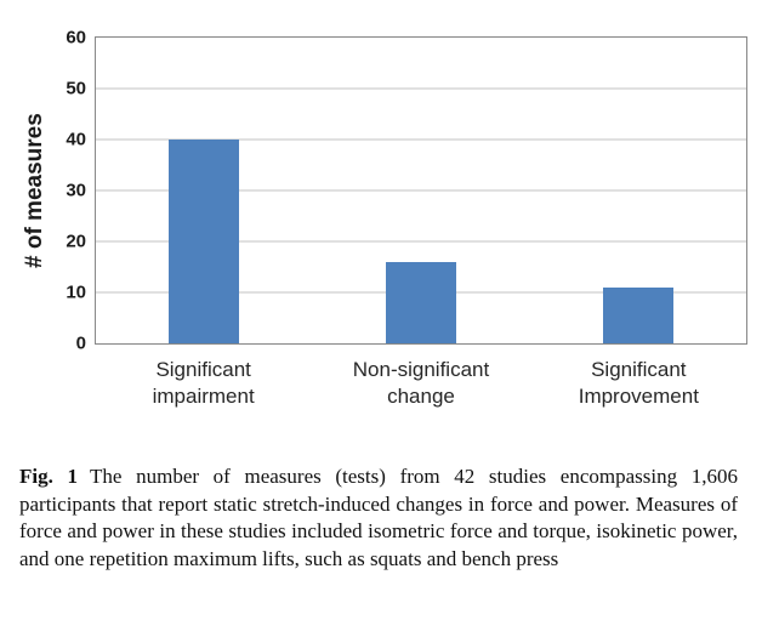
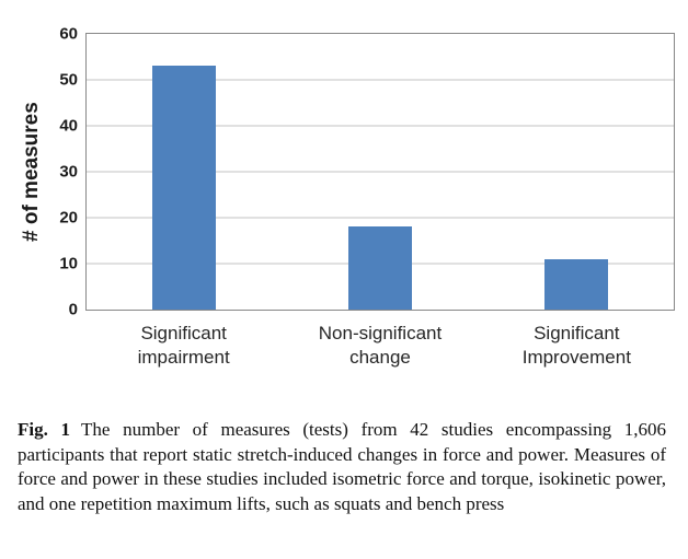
Significant impairment: 40 -> 53
Non-significant change: 16 -> 18
